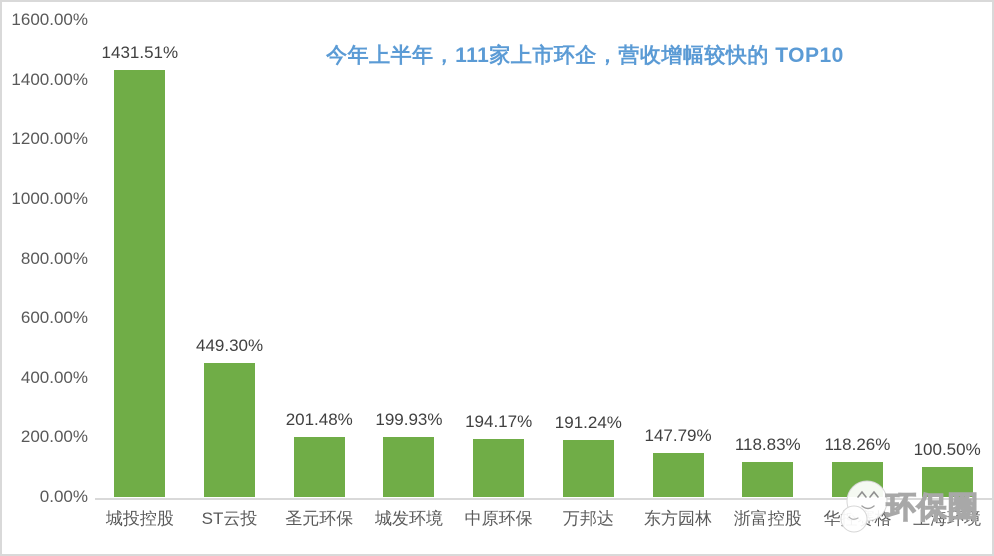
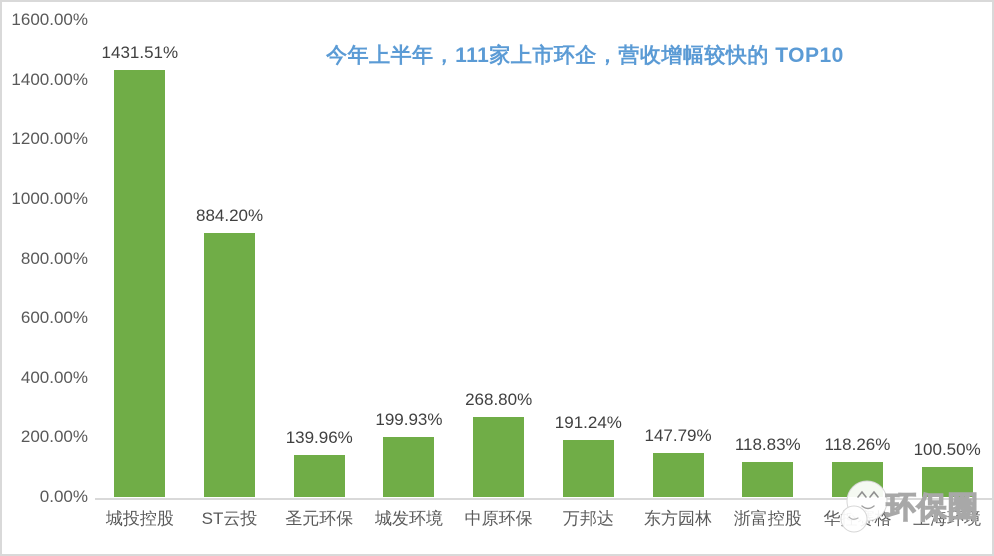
ST云投: 449.30% -> 884.20%
圣元环保: 201.48% -> 139.96%
中原环保: 194.17% -> 268.80%
